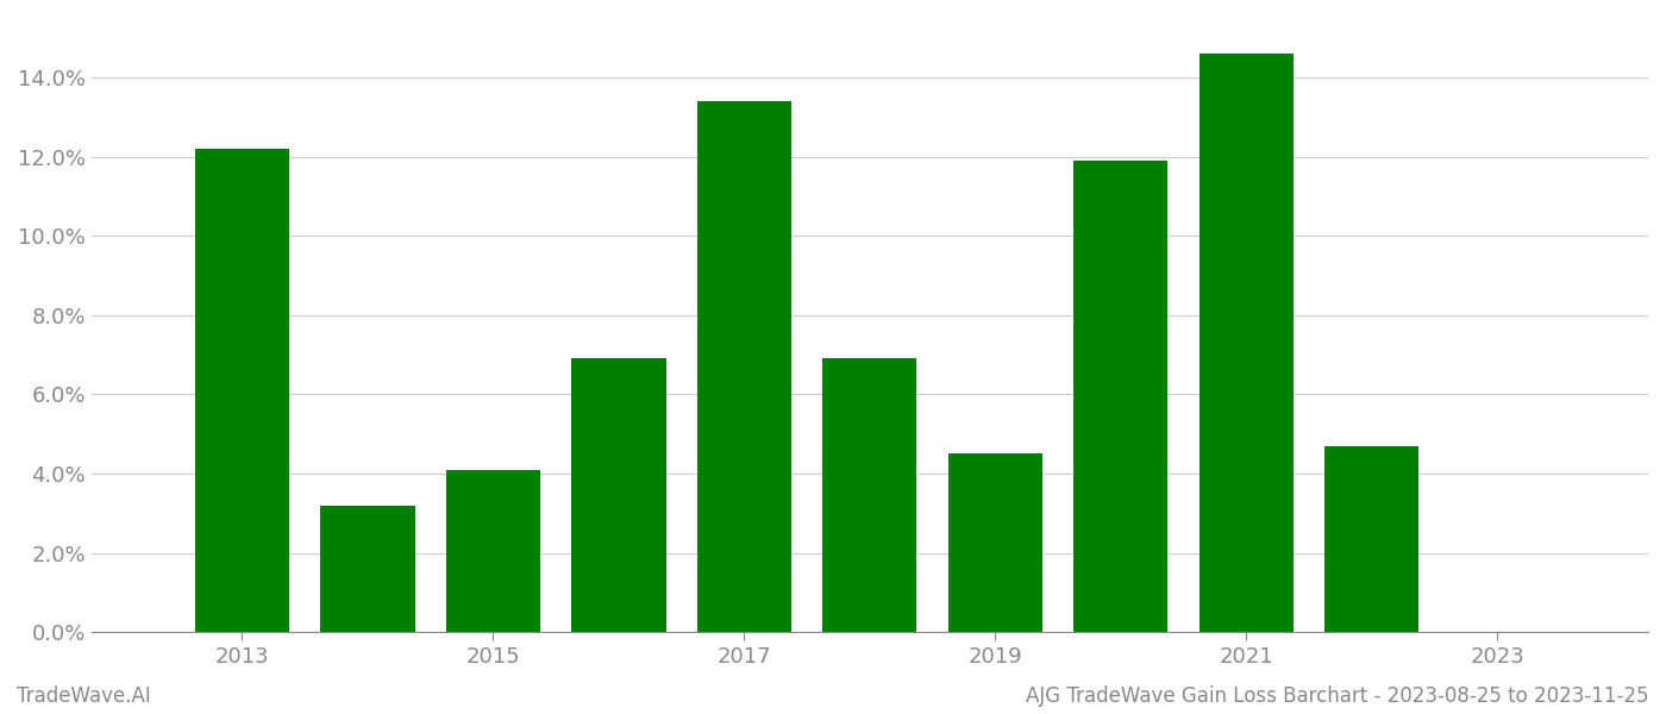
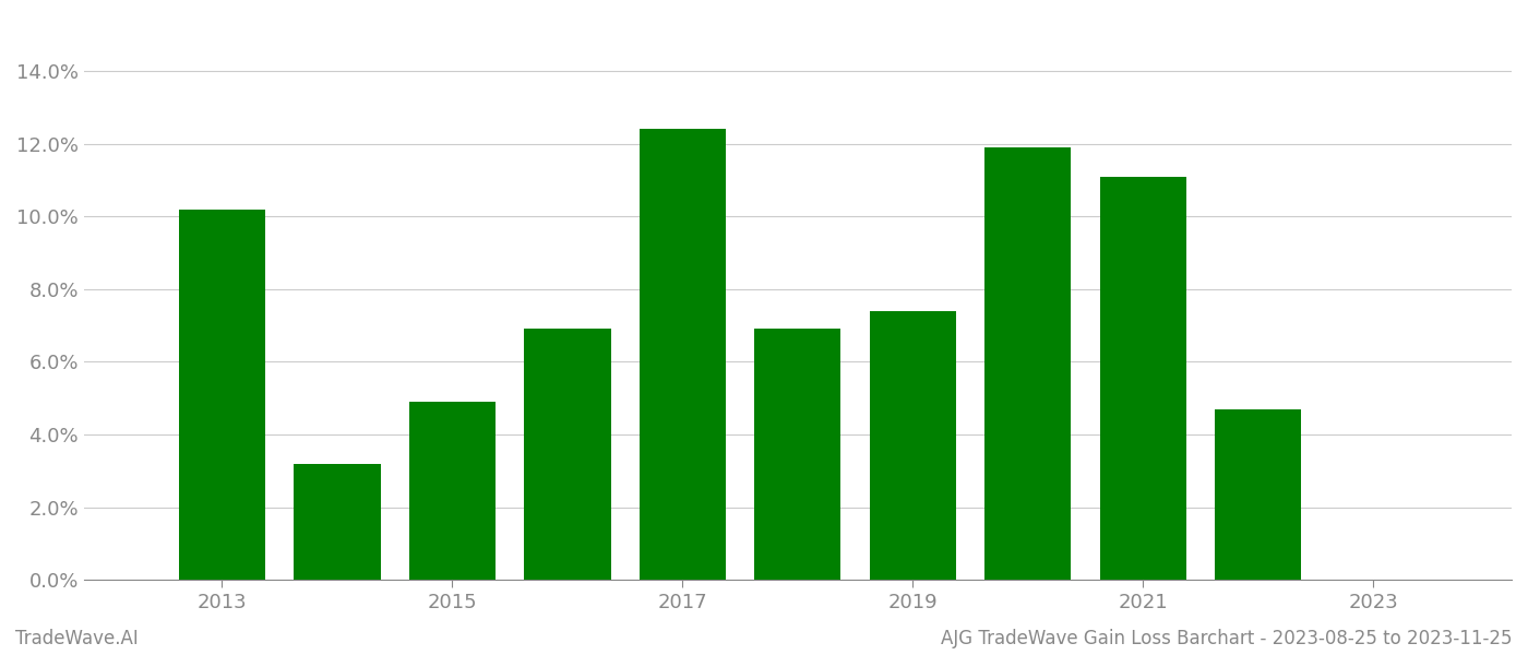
2013: 12.2% -> 10.2%
2015: 4.1% -> 4.9%
2017: 13.4% -> 12.4%
2019: 4.5% -> 7.4%
2021: 14.6% -> 11.1%
